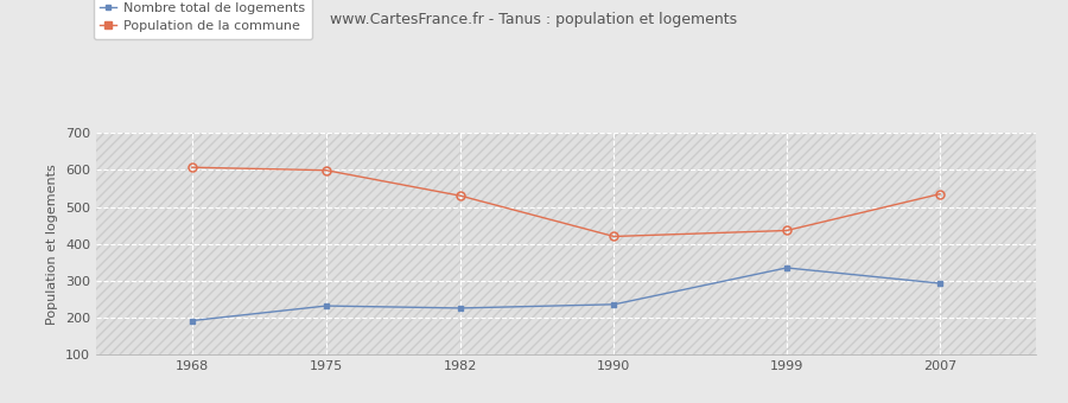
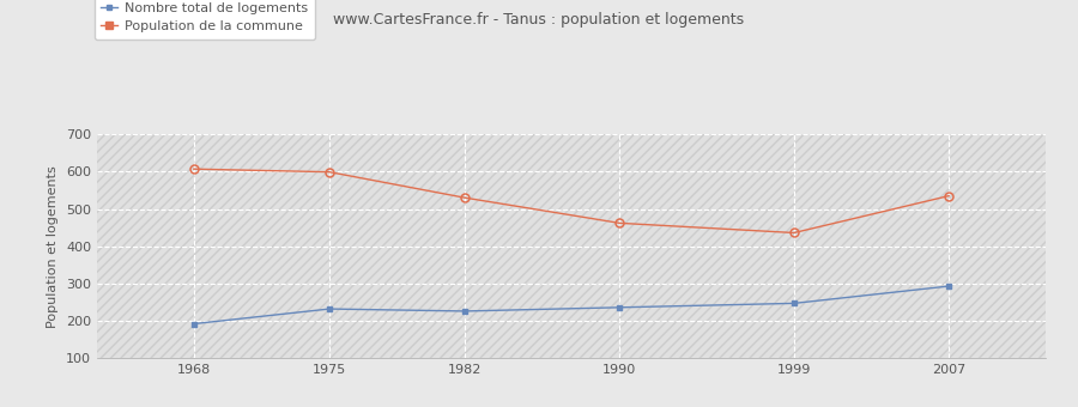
Population de la commune/1990: 420 -> 462
Nombre total de logements/1999: 335 -> 247
